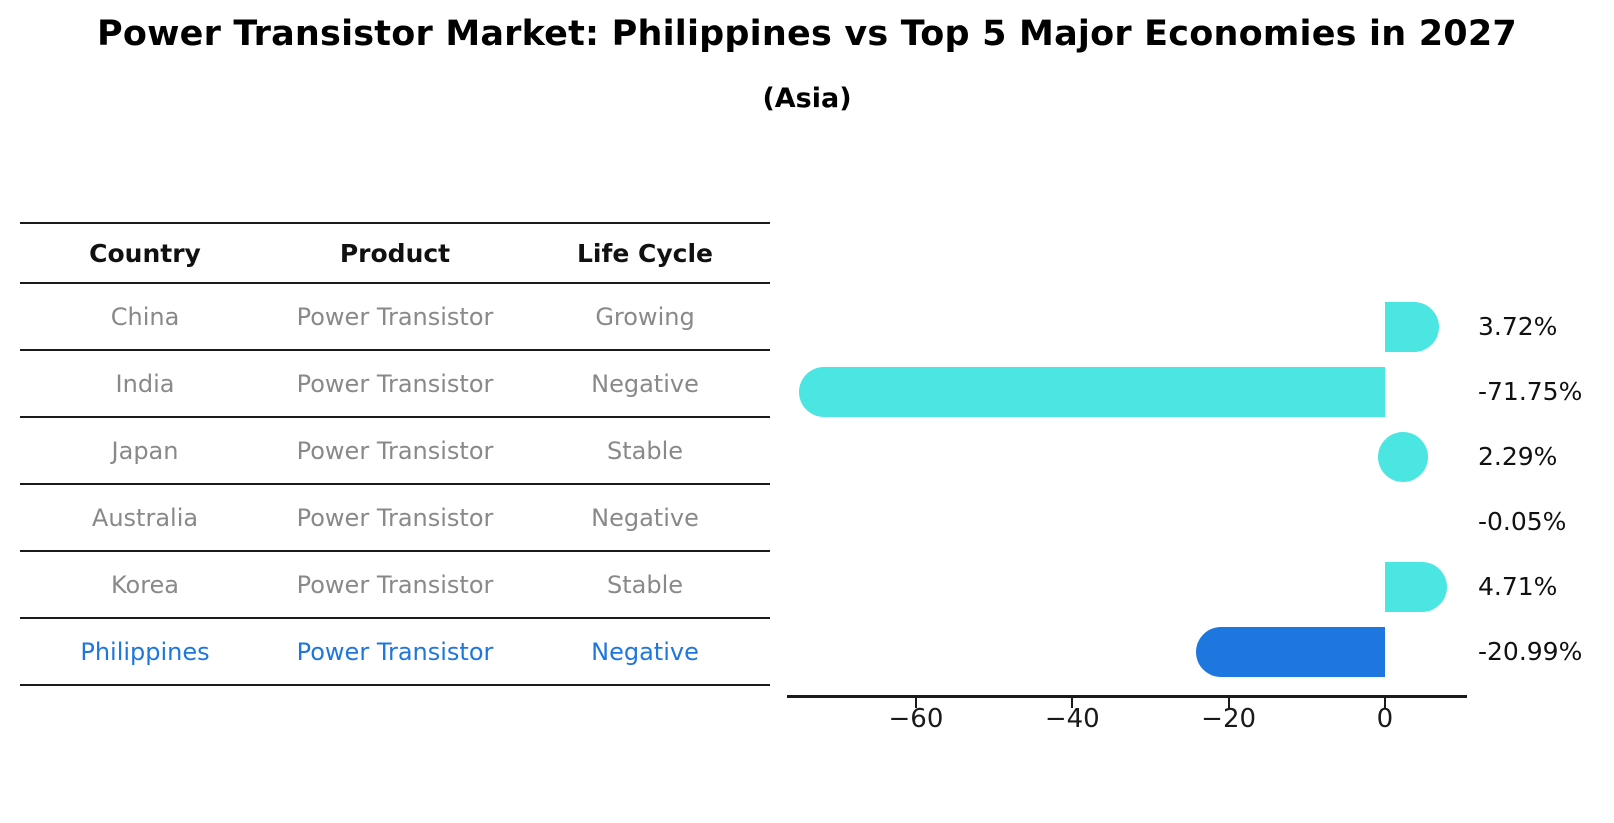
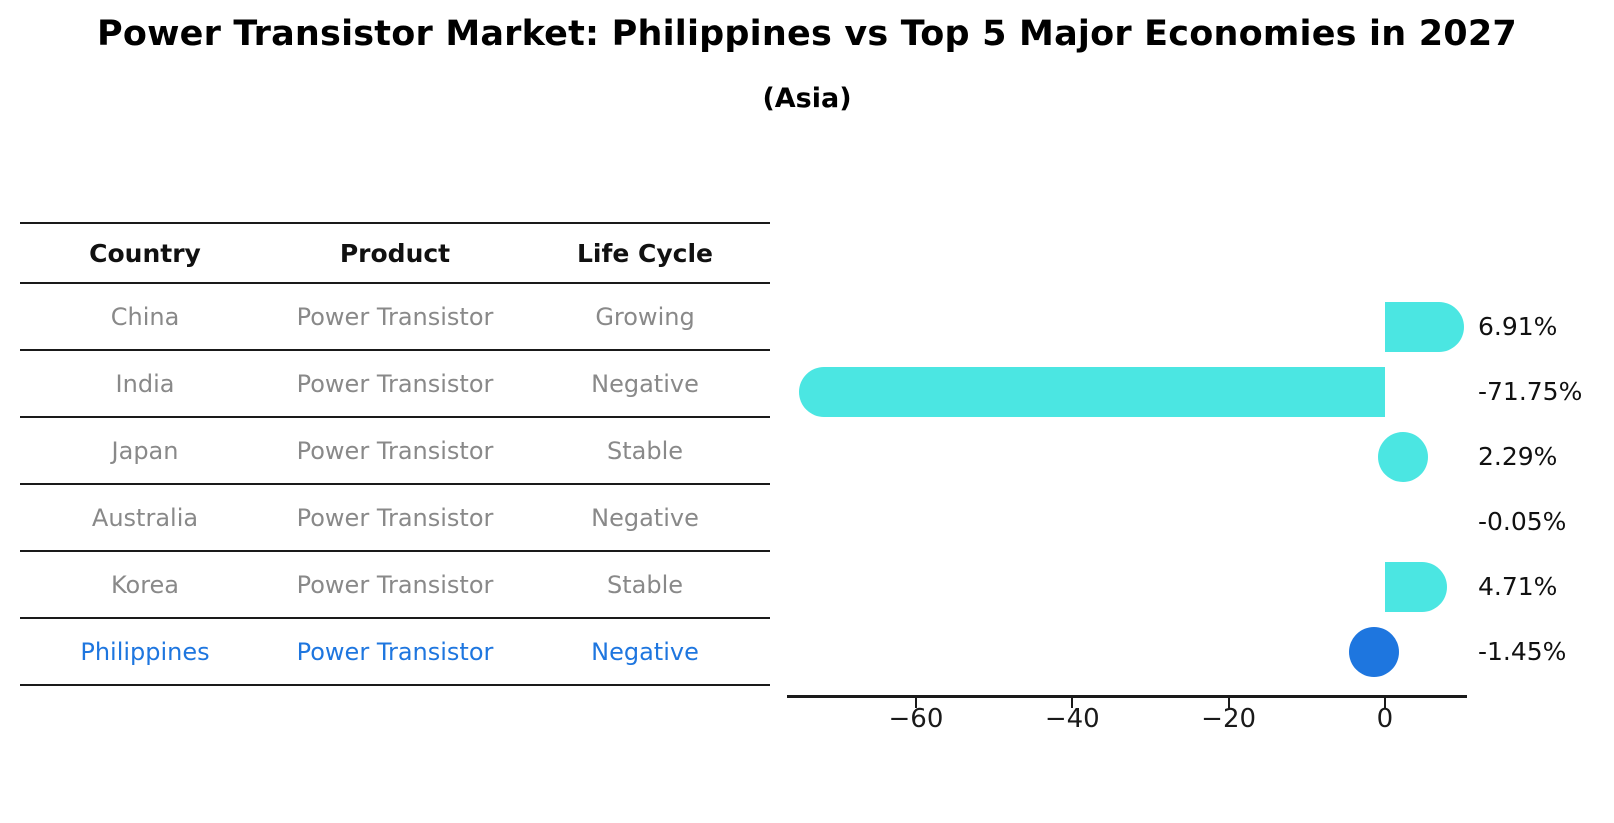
China: 3.72% -> 6.91%
Philippines: -20.99% -> -1.45%
